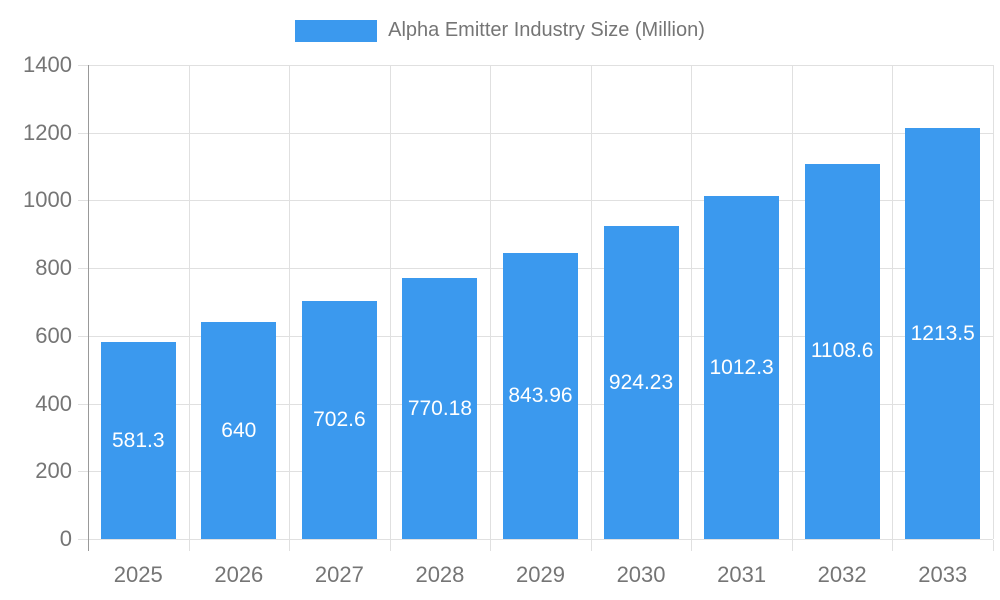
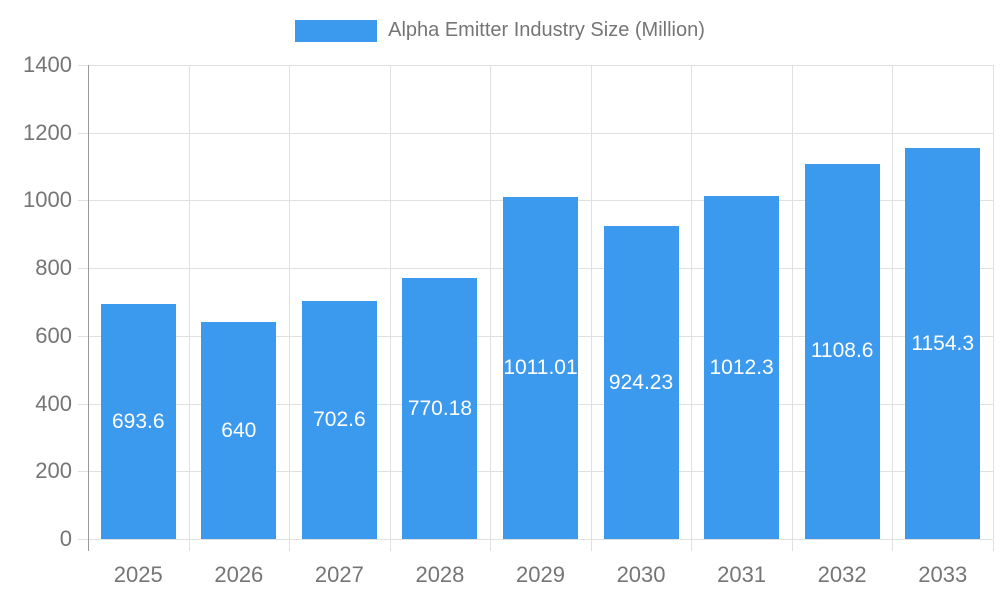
2025: 581.3 -> 693.6
2029: 843.96 -> 1011.01
2033: 1213.5 -> 1154.3
